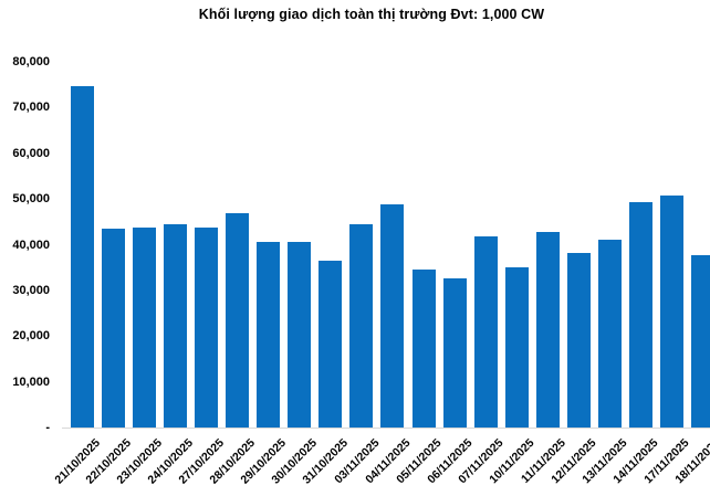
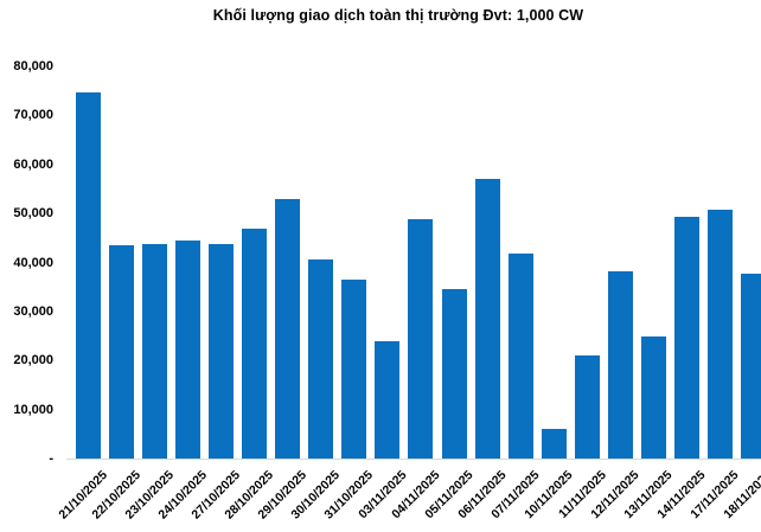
29/10/2025: 40000 -> 53000
03/11/2025: 44000 -> 24000
06/11/2025: 33000 -> 57000
10/11/2025: 35000 -> 6000
11/11/2025: 43000 -> 21000
13/11/2025: 41000 -> 25000
